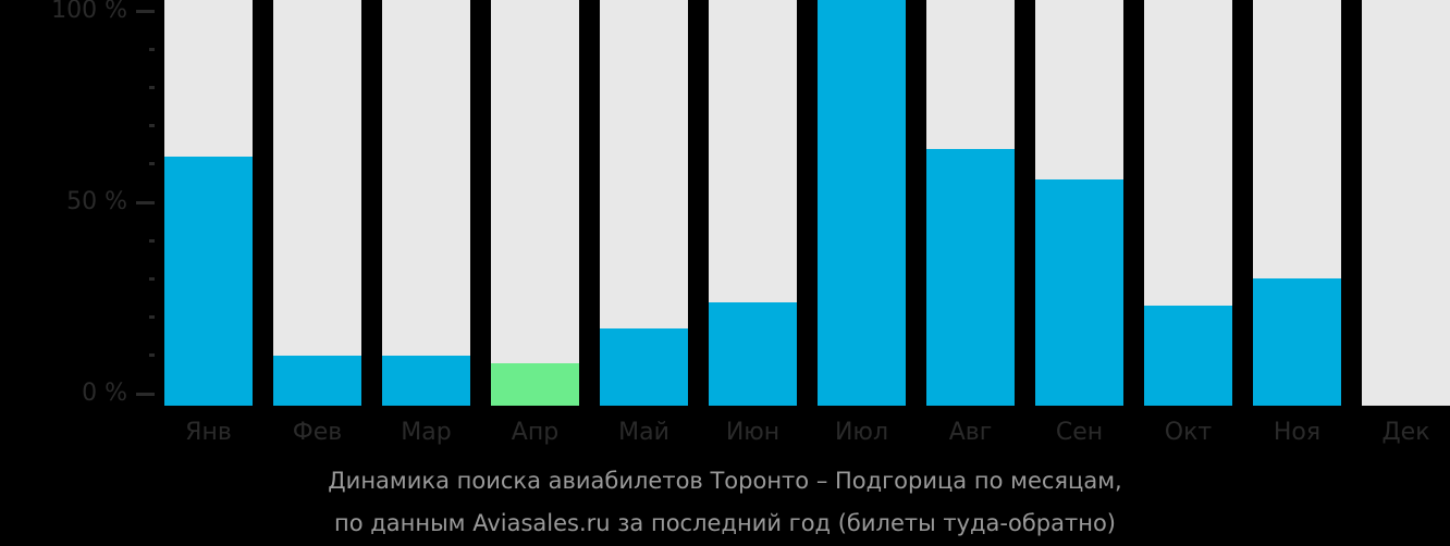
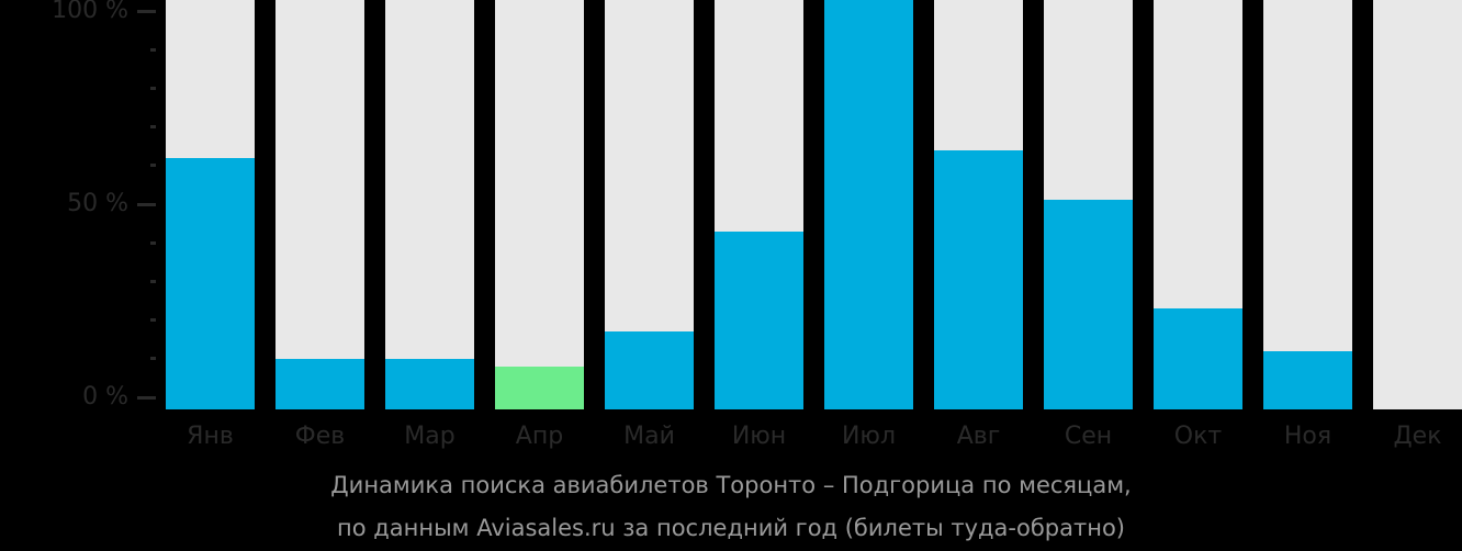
Июн: 24% -> 43%
Сен: 56% -> 51%
Ноя: 30% -> 12%
